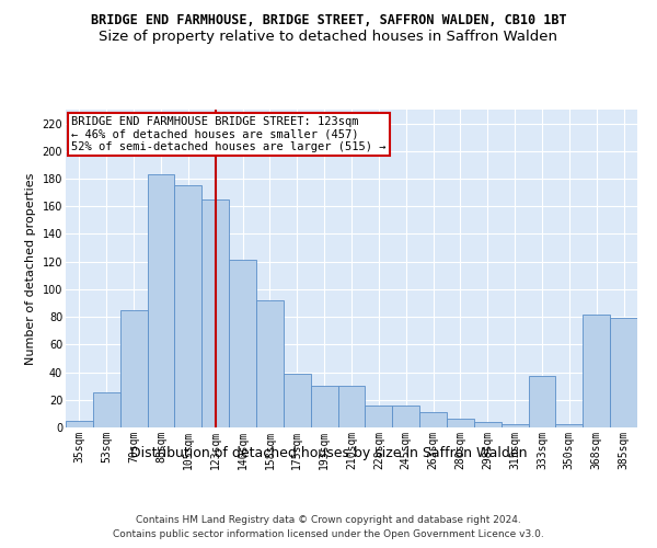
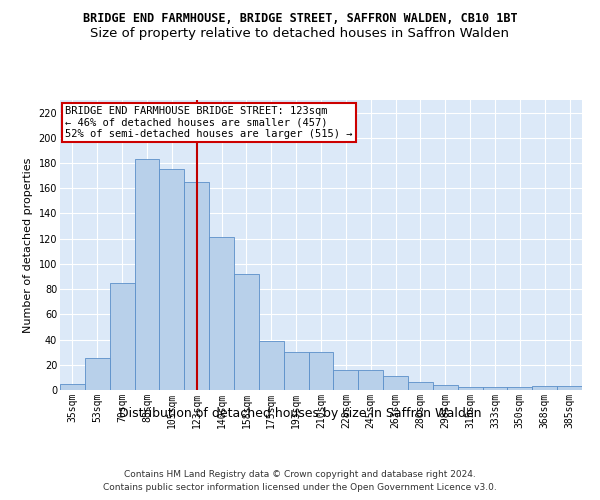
333sqm: 37 -> 2
368sqm: 82 -> 3
385sqm: 79 -> 3
